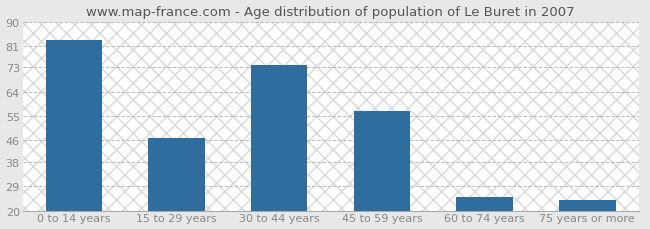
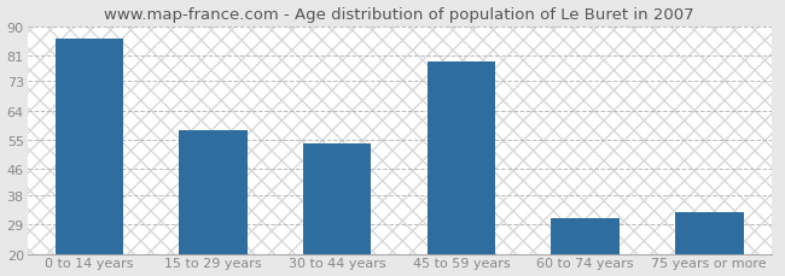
0 to 14 years: 83 -> 86
15 to 29 years: 47 -> 58
30 to 44 years: 74 -> 54
45 to 59 years: 57 -> 79
60 to 74 years: 25 -> 31
75 years or more: 24 -> 33
